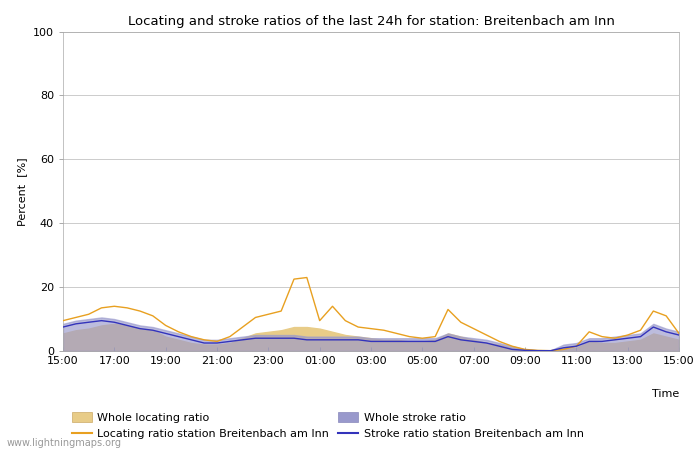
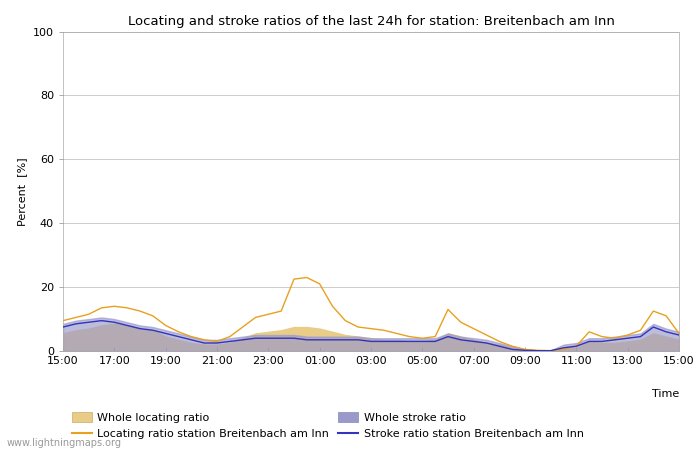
Locating ratio station Breitenbach am Inn/01:00: 9.5 -> 21.0
